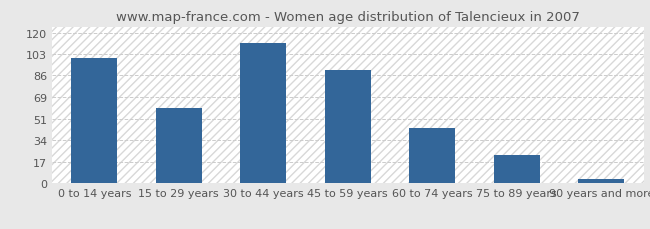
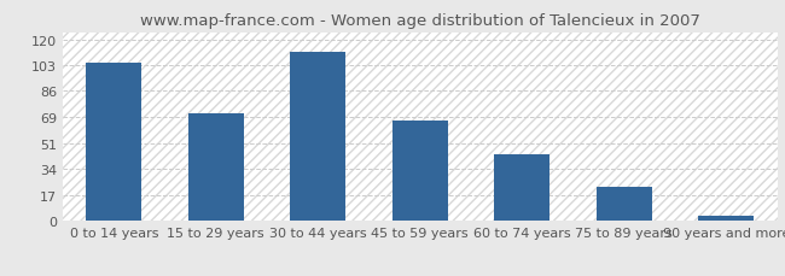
0 to 14 years: 100 -> 105
15 to 29 years: 60 -> 71
45 to 59 years: 90 -> 66
